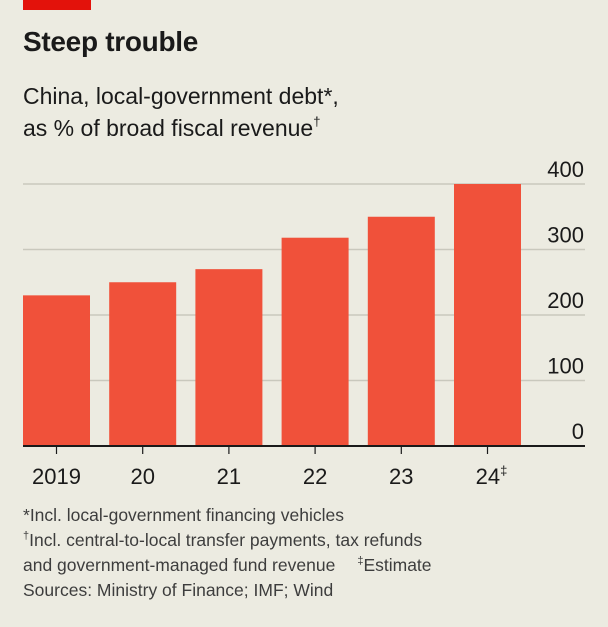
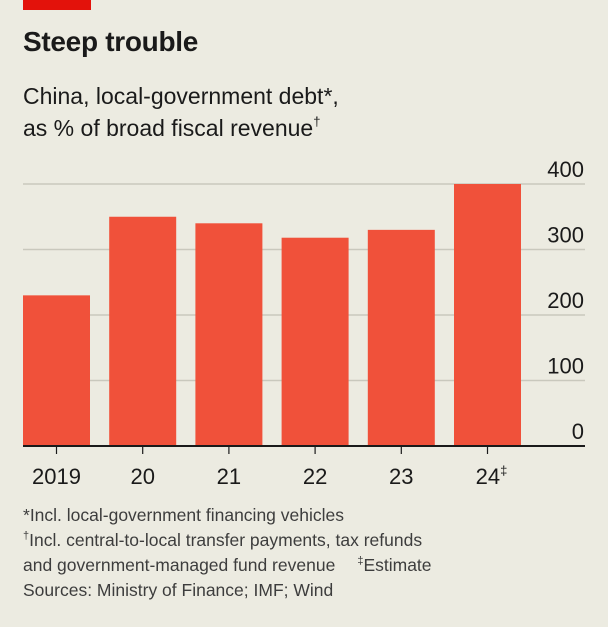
20: 250 -> 350
21: 270 -> 340
23: 350 -> 330
